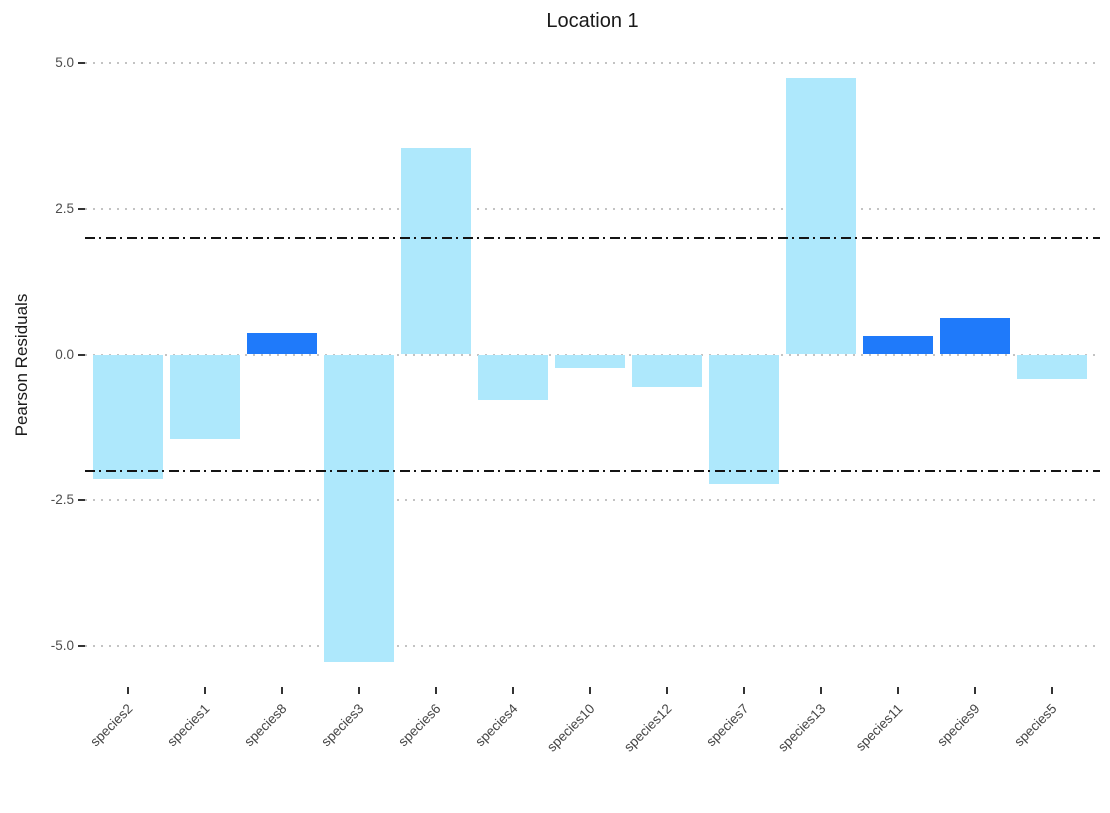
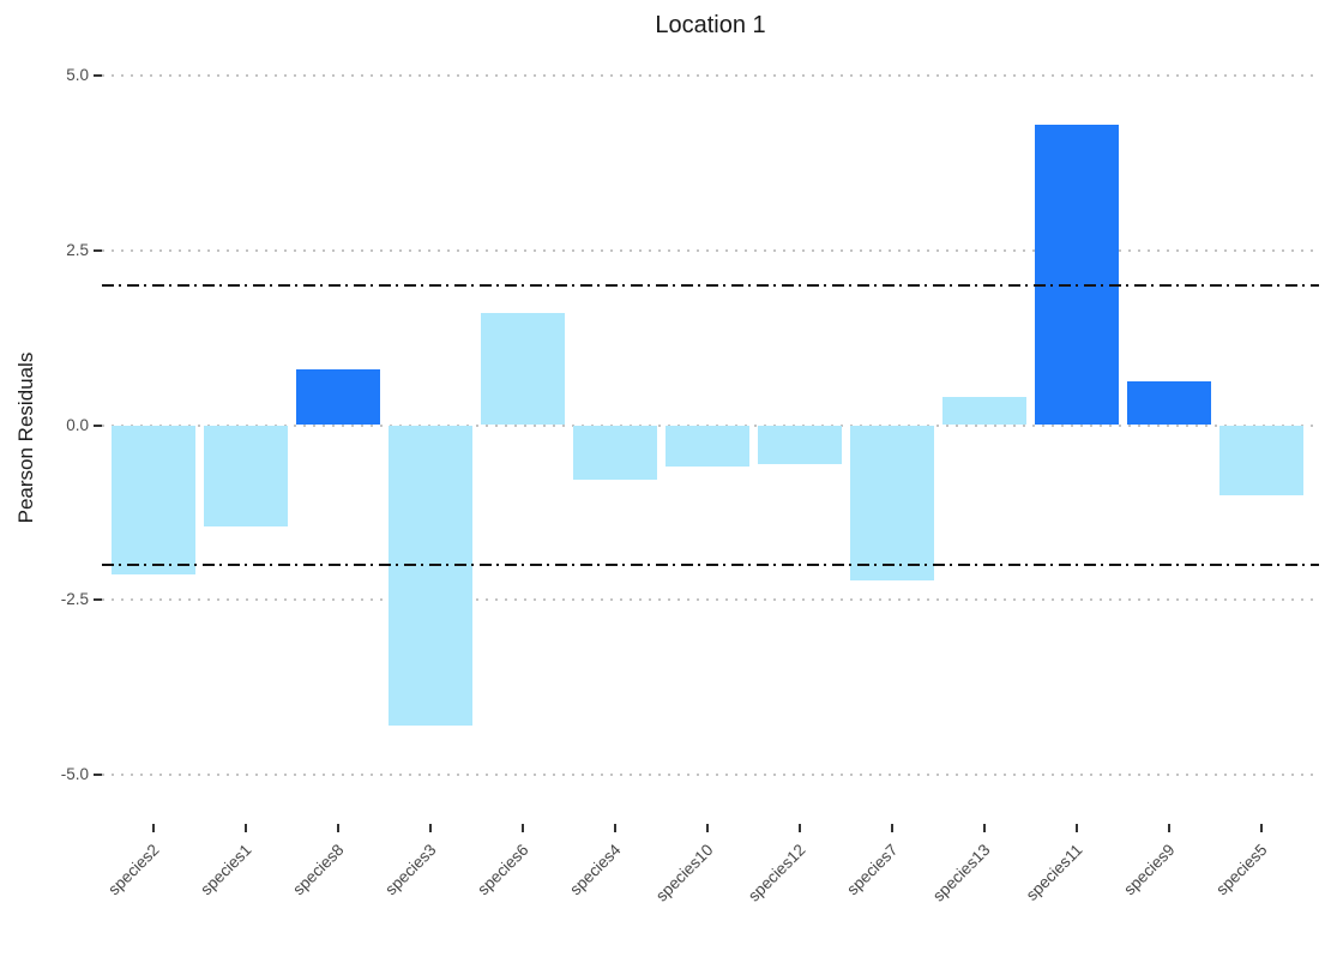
species8: 0.4 -> 0.8
species3: -5.3 -> -4.3
species6: 3.5 -> 1.6
species10: -0.2 -> -0.6
species13: 4.7 -> 0.4
species11: 0.3 -> 4.3
species5: -0.4 -> -1.0
